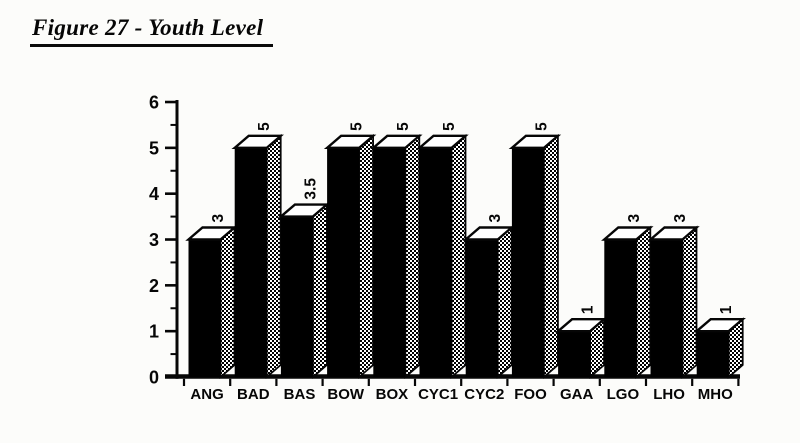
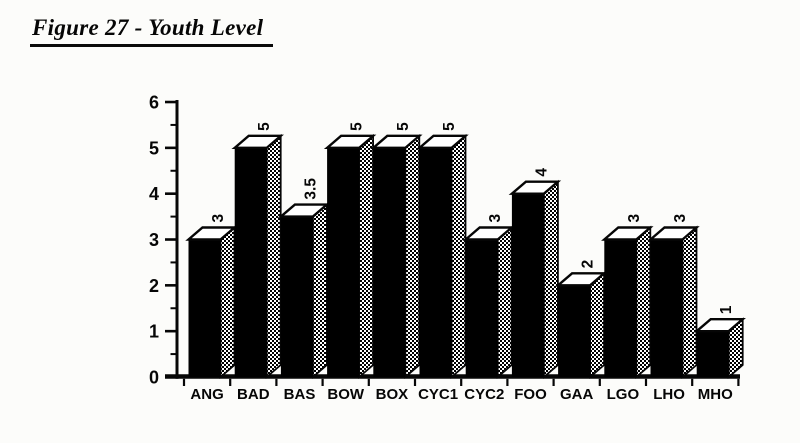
FOO: 5 -> 4
GAA: 1 -> 2
